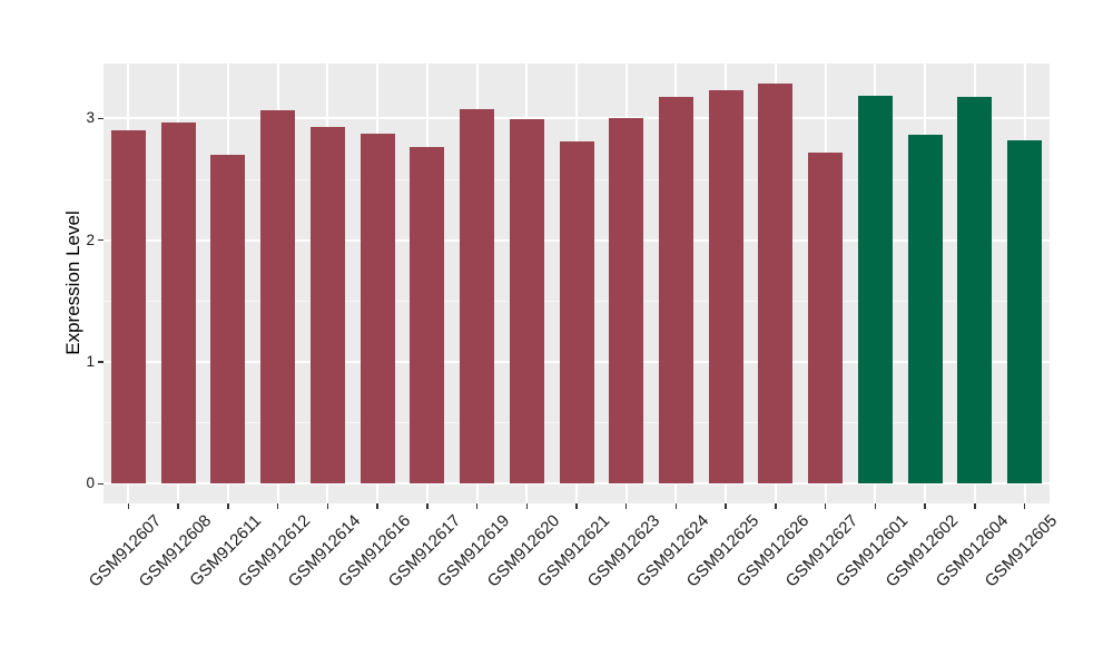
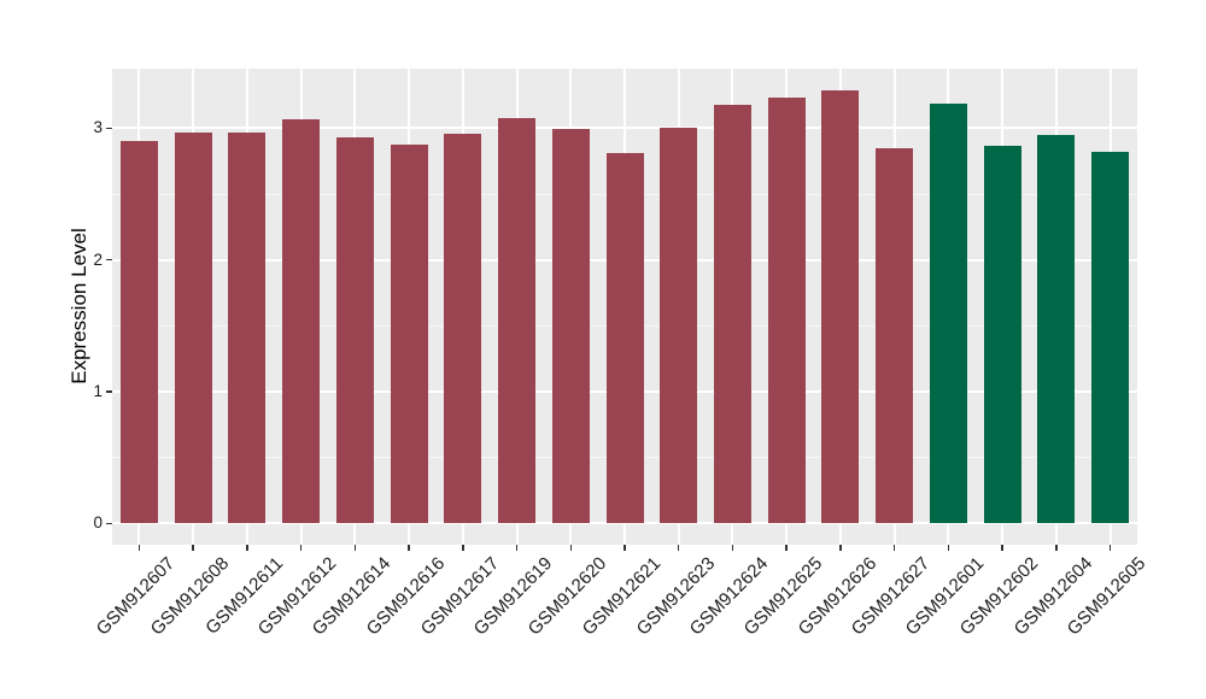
GSM912611: 2.70 -> 2.97
GSM912617: 2.77 -> 2.96
GSM912627: 2.72 -> 2.85
GSM912604: 3.18 -> 2.95
